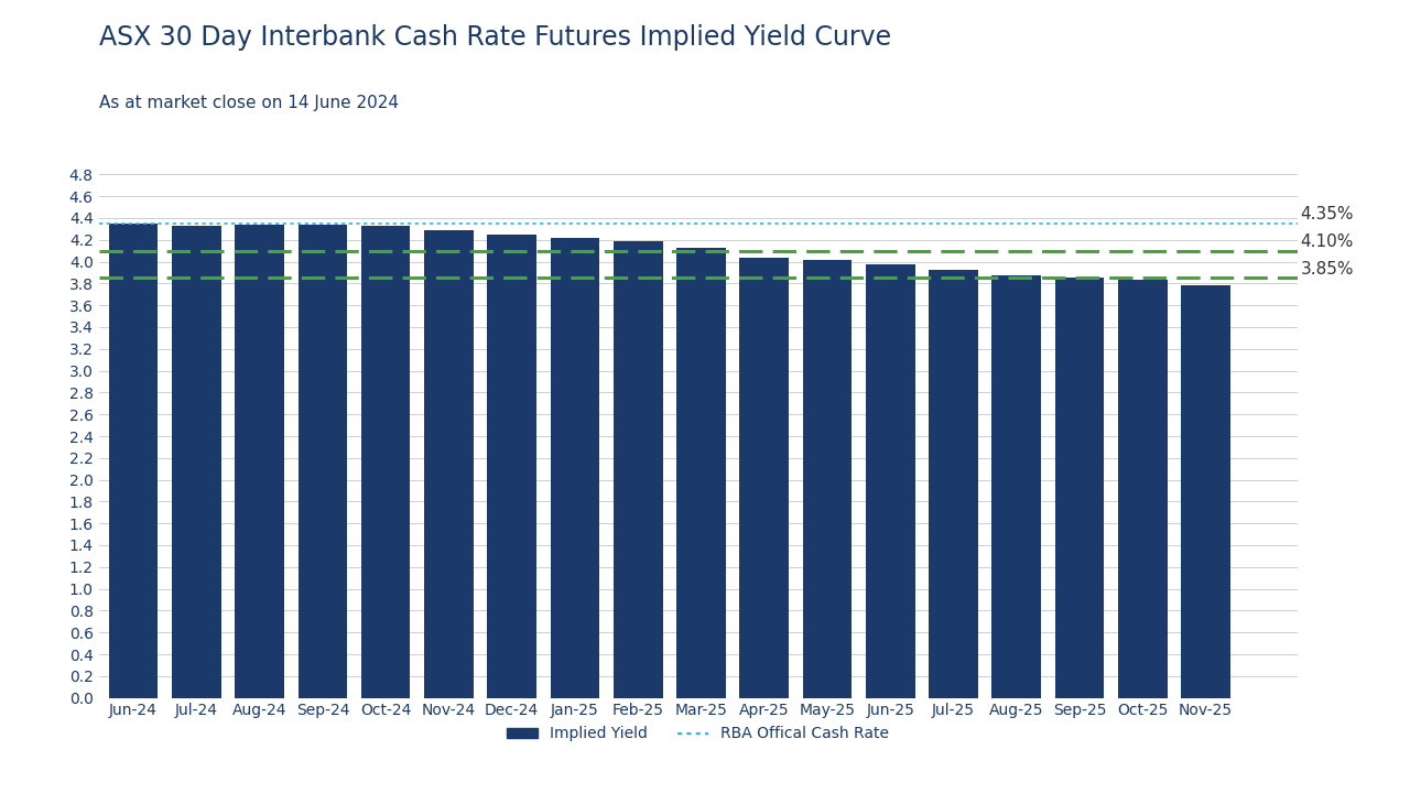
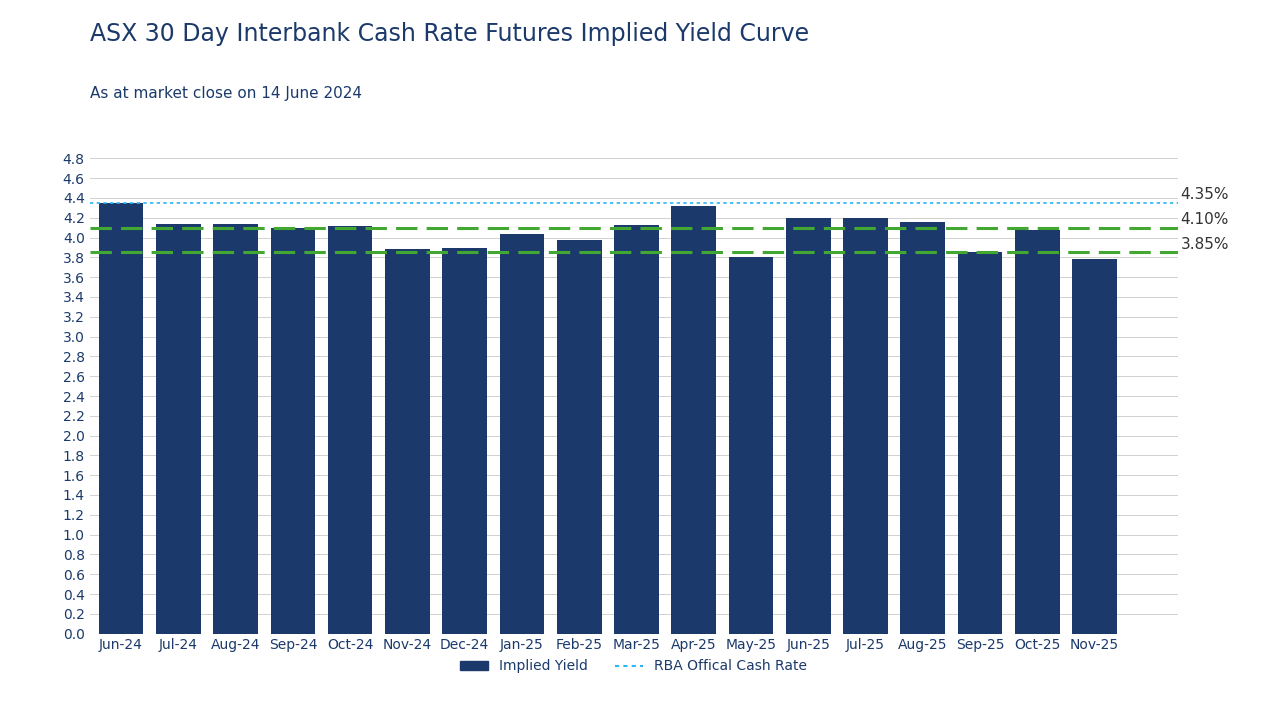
Jul-24: 4.33 -> 4.14
Aug-24: 4.33 -> 4.14
Sep-24: 4.34 -> 4.10
Oct-24: 4.33 -> 4.12
Nov-24: 4.29 -> 3.88
Dec-24: 4.25 -> 3.90
Jan-25: 4.21 -> 4.04
Feb-25: 4.19 -> 3.98
Apr-25: 4.04 -> 4.32
May-25: 4.02 -> 3.80
Jun-25: 3.98 -> 4.20
Jul-25: 3.92 -> 4.20
Aug-25: 3.88 -> 4.16
Oct-25: 3.83 -> 4.08
